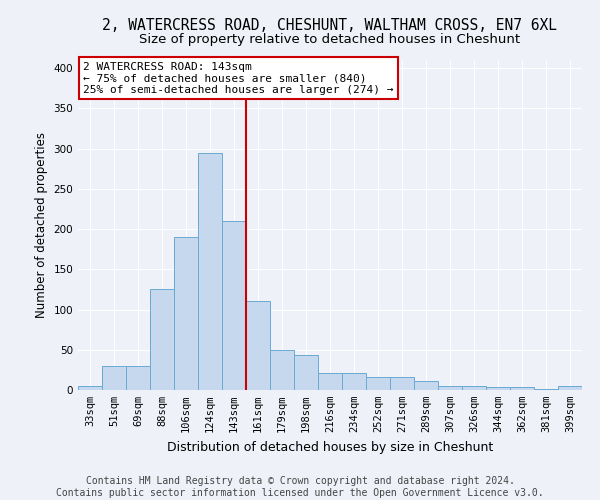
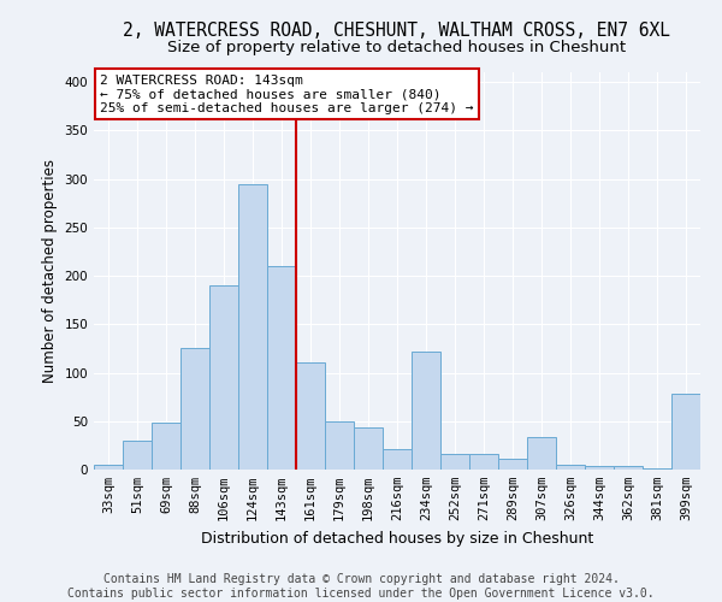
69sqm: 30 -> 48
234sqm: 21 -> 122
307sqm: 5 -> 34
399sqm: 5 -> 78
